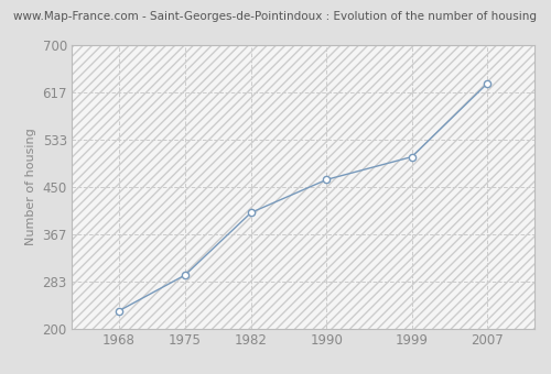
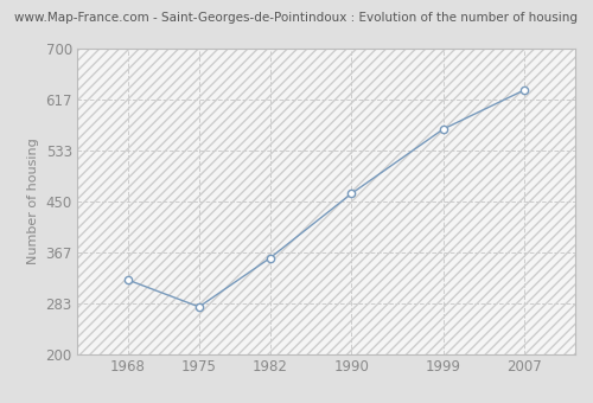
1968: 232 -> 322
1975: 295 -> 278
1982: 405 -> 358
1999: 503 -> 568
